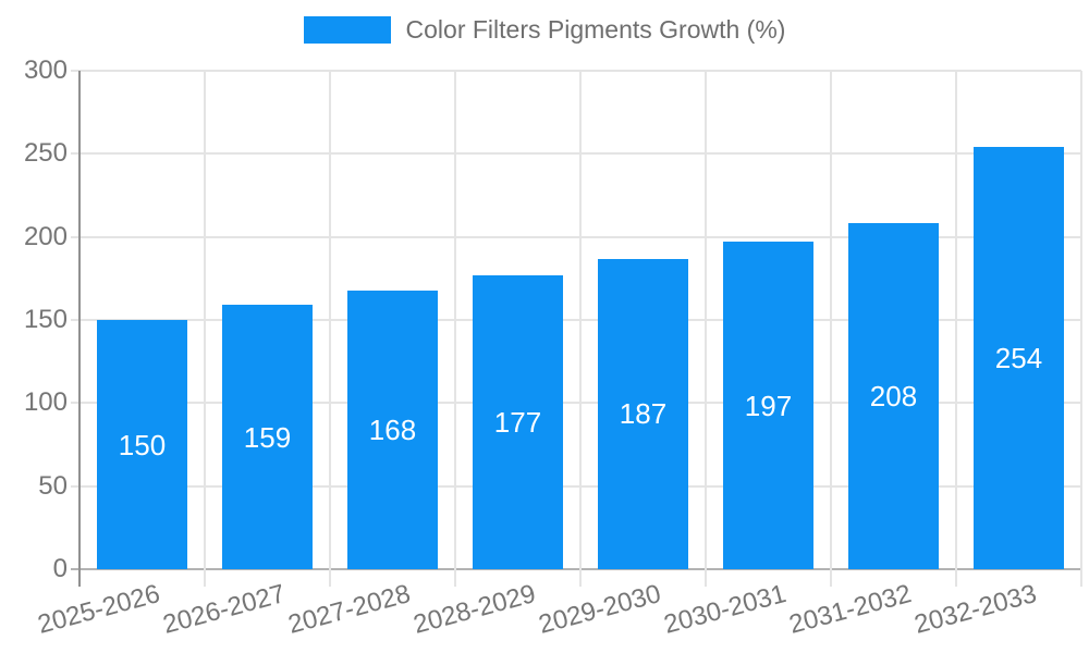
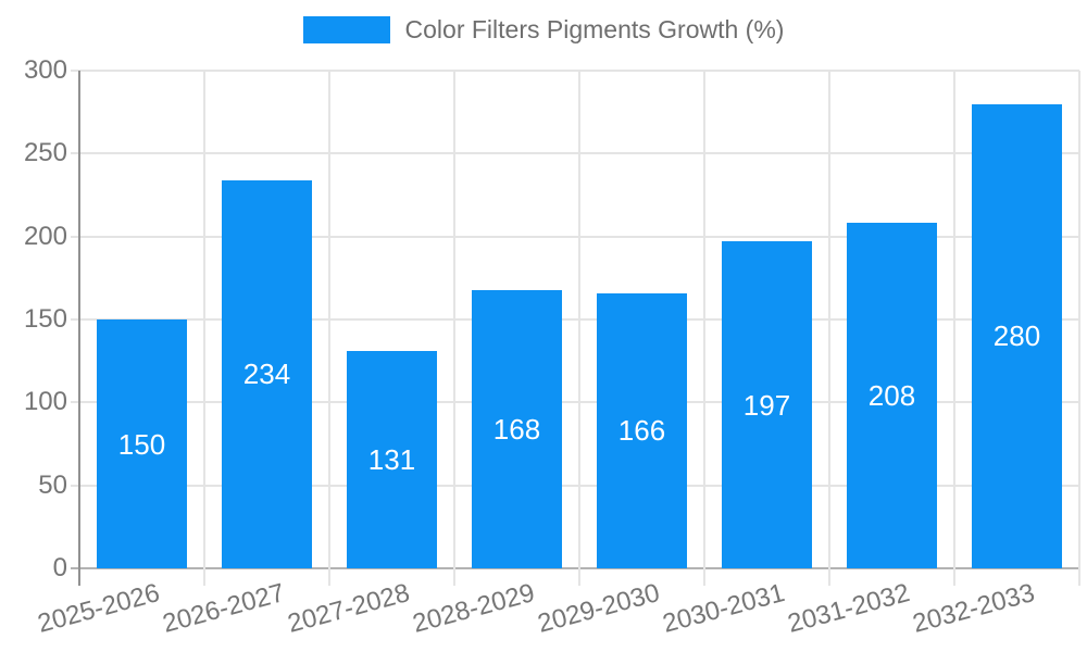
2026-2027: 159 -> 234
2027-2028: 168 -> 131
2028-2029: 177 -> 168
2029-2030: 187 -> 166
2032-2033: 254 -> 280
